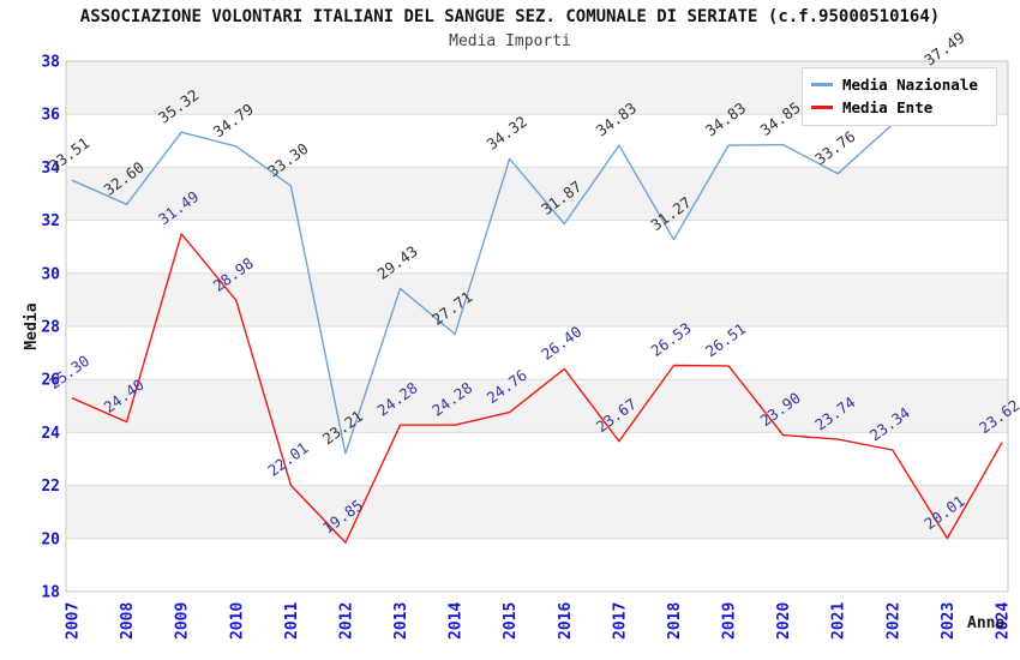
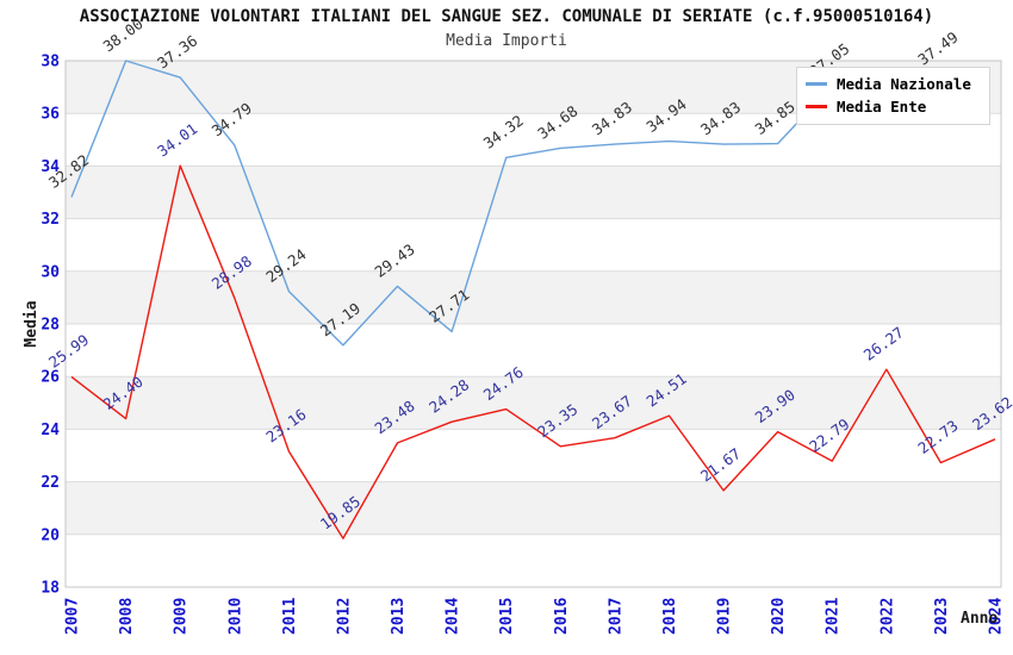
Media Nazionale/2007: 33.51 -> 32.82
Media Ente/2007: 25.30 -> 25.99
Media Nazionale/2008: 32.60 -> 38.00
Media Nazionale/2009: 35.32 -> 37.36
Media Ente/2009: 31.49 -> 34.01
Media Nazionale/2011: 33.30 -> 29.24
Media Ente/2011: 22.01 -> 23.16
Media Nazionale/2012: 23.21 -> 27.19
Media Ente/2013: 24.28 -> 23.48
Media Nazionale/2016: 31.87 -> 34.68
Media Ente/2016: 26.40 -> 23.35
Media Nazionale/2018: 31.27 -> 34.94
Media Ente/2018: 26.53 -> 24.51
Media Ente/2019: 26.51 -> 21.67
Media Nazionale/2021: 33.76 -> 37.05
Media Ente/2021: 23.74 -> 22.79
Media Ente/2022: 23.34 -> 26.27
Media Ente/2023: 20.01 -> 22.73
